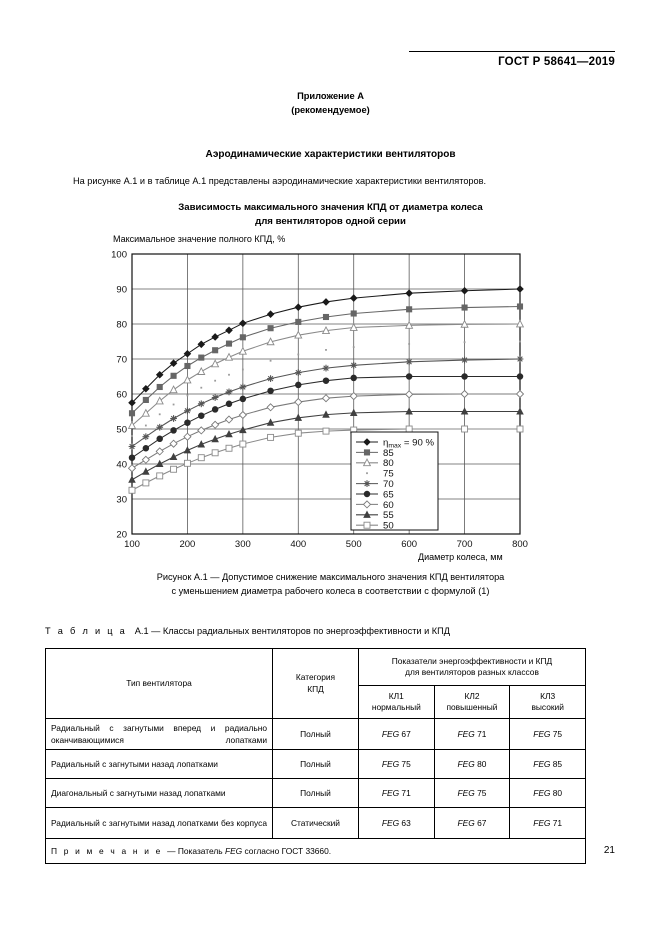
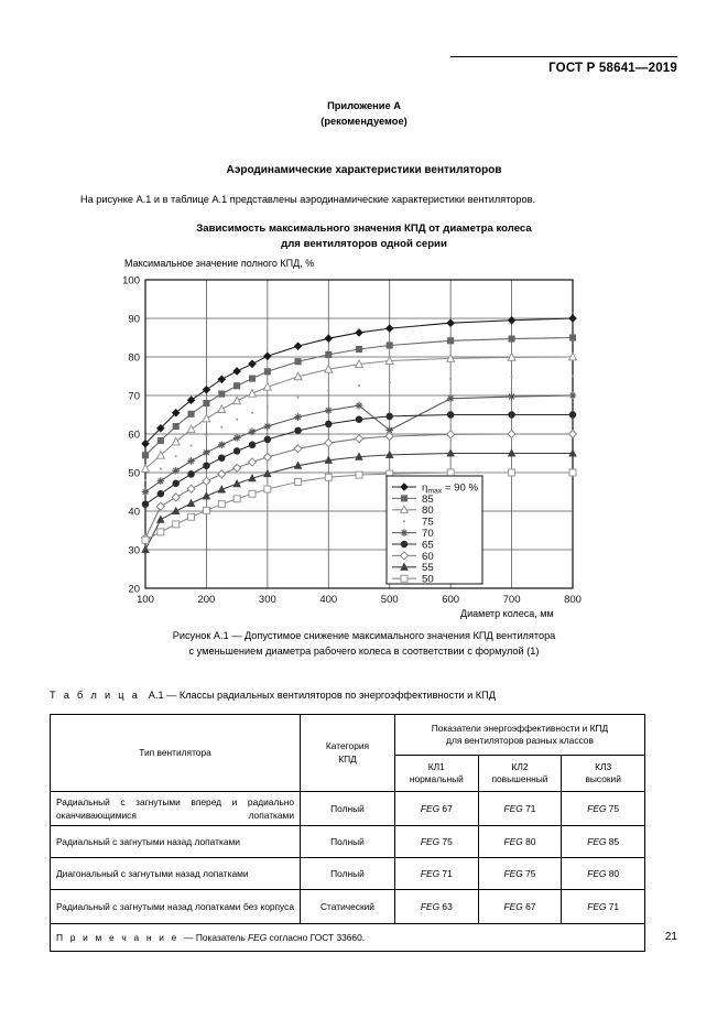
60/100: 39 -> 33
55/100: 36 -> 30
70/500: 68 -> 61
